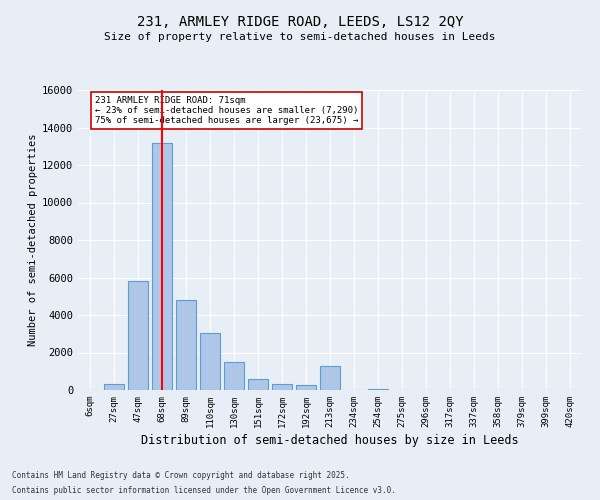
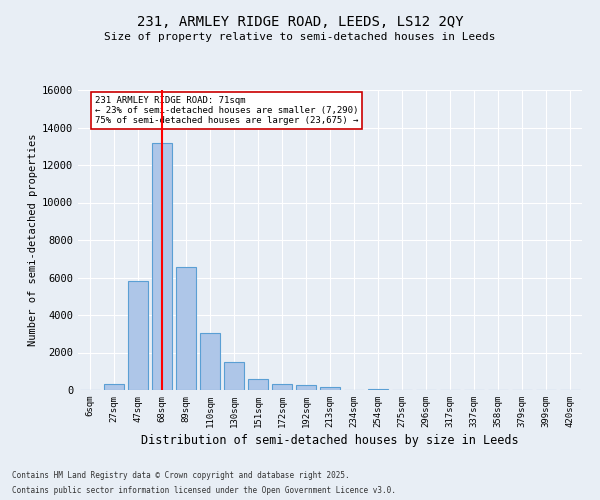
89sqm: 4800 -> 6600
213sqm: 1300 -> 200
